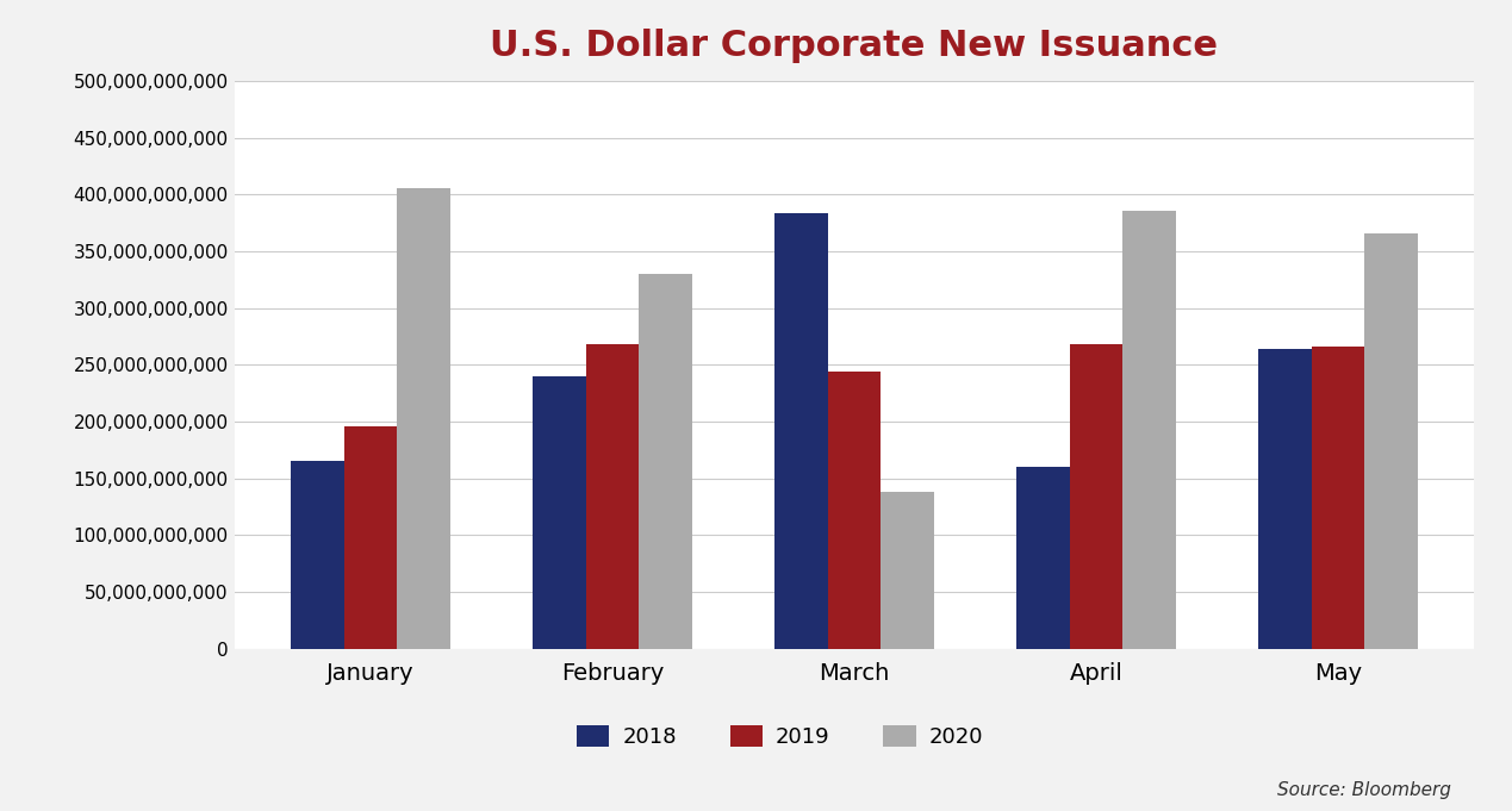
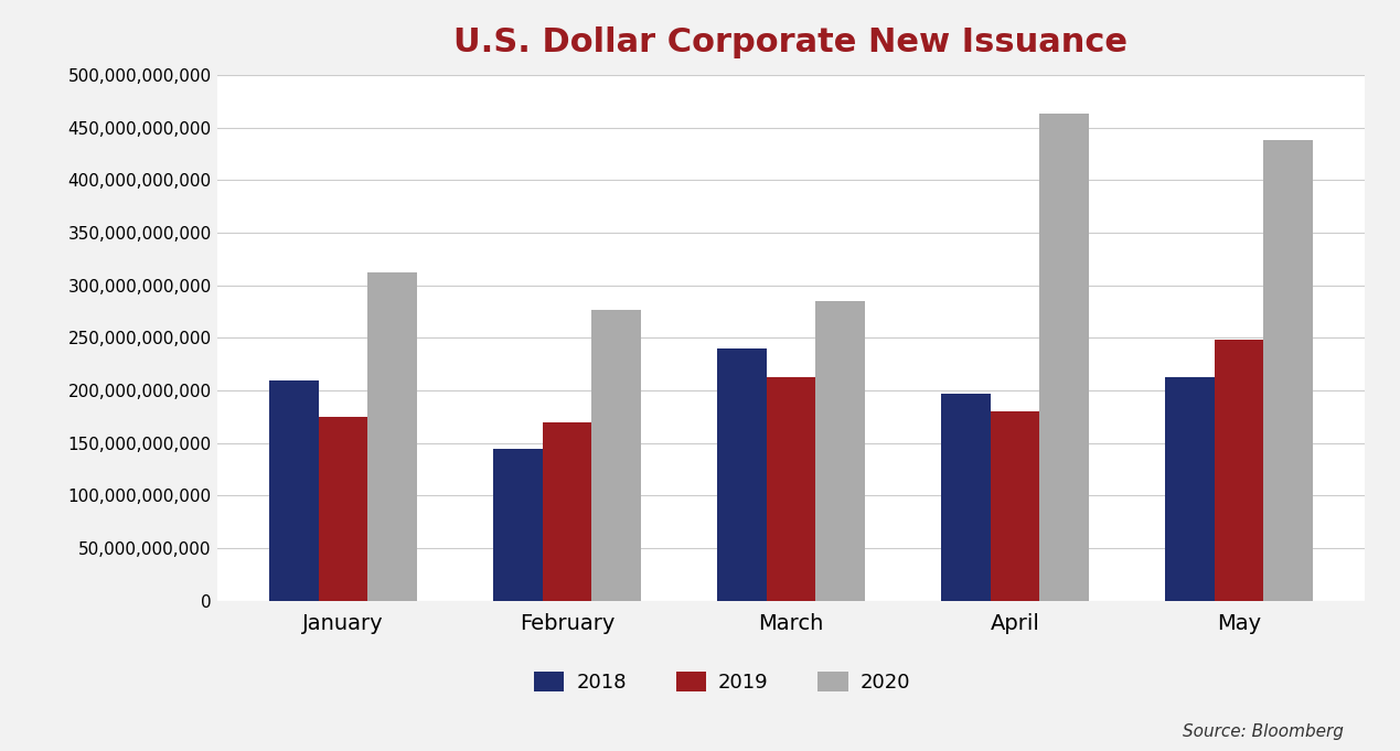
2018/January: 166,000,000,000 -> 210,000,000,000
2019/January: 196,000,000,000 -> 175,000,000,000
2020/January: 406,000,000,000 -> 312,000,000,000
2018/February: 240,000,000,000 -> 145,000,000,000
2019/February: 268,000,000,000 -> 170,000,000,000
2020/February: 330,000,000,000 -> 277,000,000,000
2018/March: 384,000,000,000 -> 240,000,000,000
2019/March: 244,000,000,000 -> 213,000,000,000
2020/March: 138,000,000,000 -> 285,000,000,000
2018/April: 160,000,000,000 -> 197,000,000,000
2019/April: 268,000,000,000 -> 180,000,000,000
2020/April: 386,000,000,000 -> 463,000,000,000
2018/May: 264,000,000,000 -> 213,000,000,000
2019/May: 266,000,000,000 -> 248,000,000,000
2020/May: 366,000,000,000 -> 438,000,000,000
